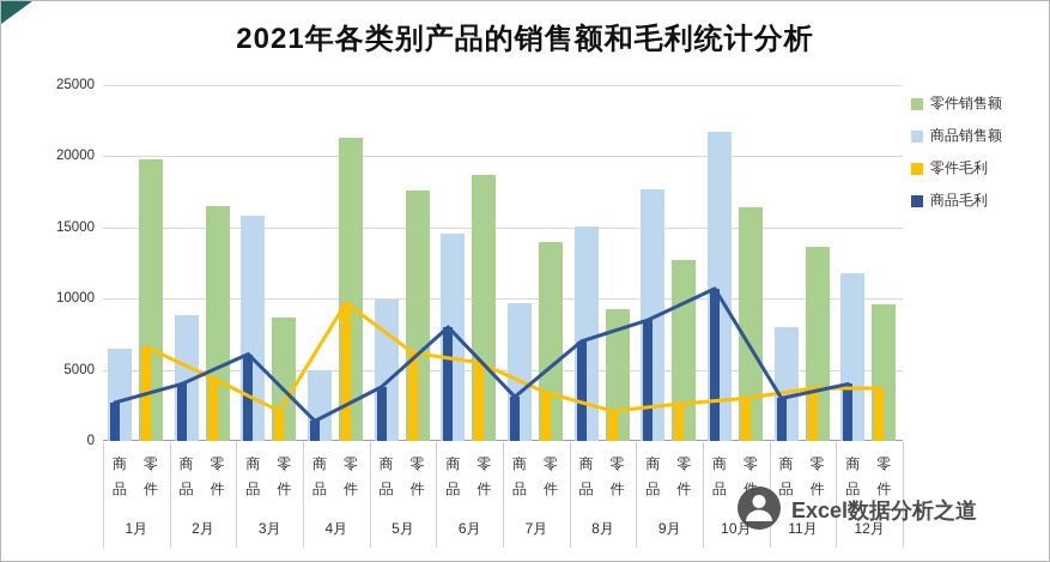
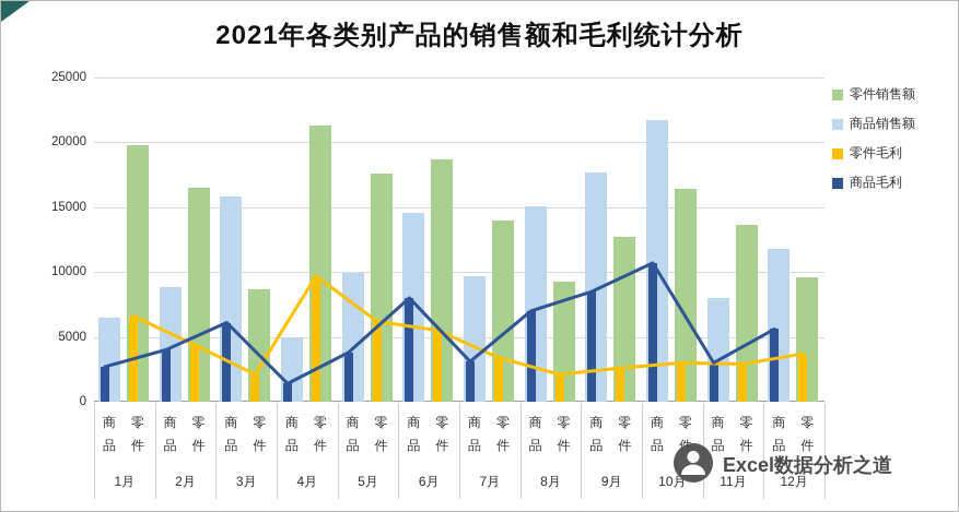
零件毛利/11月: 3700 -> 2900
商品毛利/12月: 4000 -> 5600
